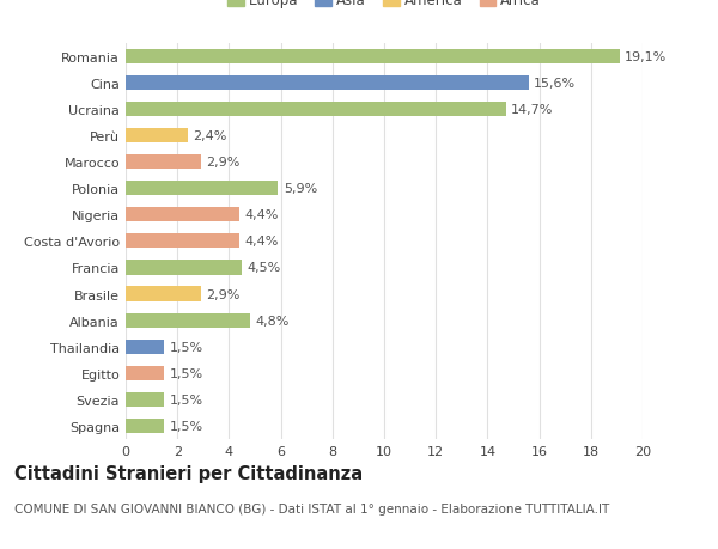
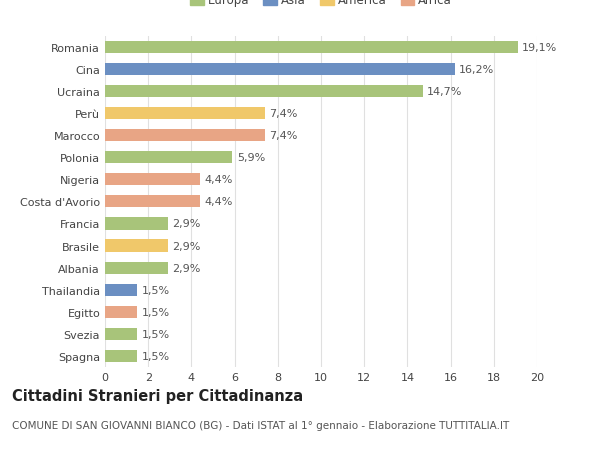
Cina: 15,6% -> 16,2%
Perù: 2,4% -> 7,4%
Marocco: 2,9% -> 7,4%
Francia: 4,5% -> 2,9%
Albania: 4,8% -> 2,9%
